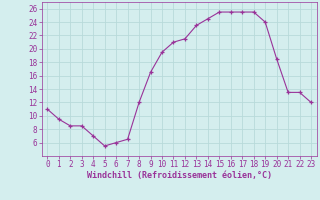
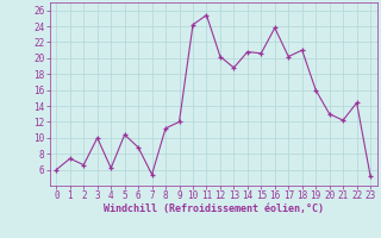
0: 11.0 -> 6.0
1: 9.5 -> 7.4
2: 8.5 -> 6.6
3: 8.5 -> 10.0
4: 7.0 -> 6.2
5: 5.5 -> 10.4
6: 6.0 -> 8.8
7: 6.5 -> 5.4
8: 12.0 -> 11.2
9: 16.5 -> 12.0
10: 19.5 -> 24.2
11: 21.0 -> 25.4
12: 21.5 -> 20.2
13: 23.5 -> 18.8
14: 24.5 -> 20.8
15: 25.5 -> 20.6
16: 25.5 -> 23.8
17: 25.5 -> 20.2
18: 25.5 -> 21.0
19: 24.0 -> 16.0
20: 18.5 -> 13.0
21: 13.5 -> 12.2
22: 13.5 -> 14.4
23: 12.0 -> 5.2
